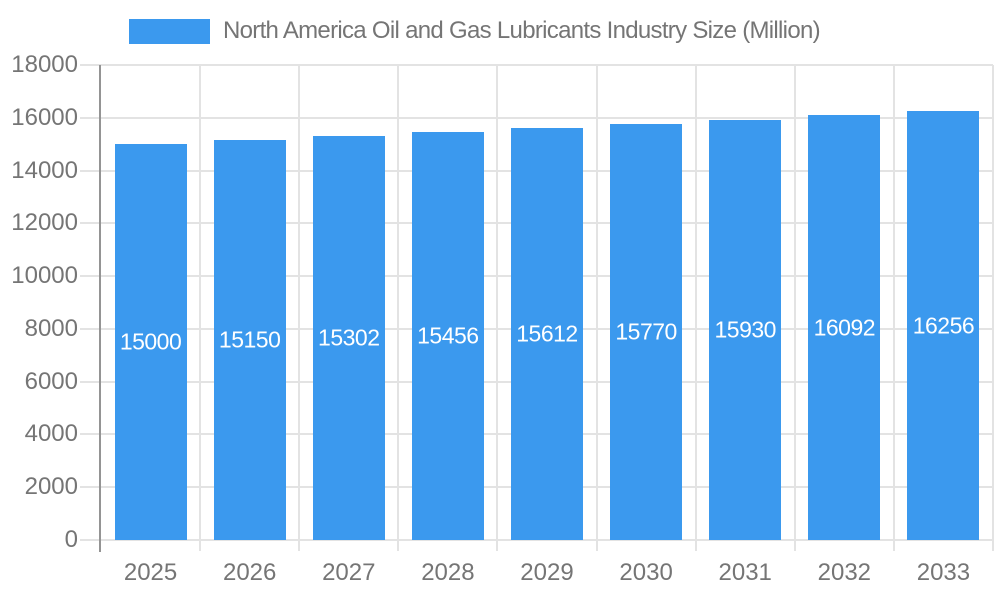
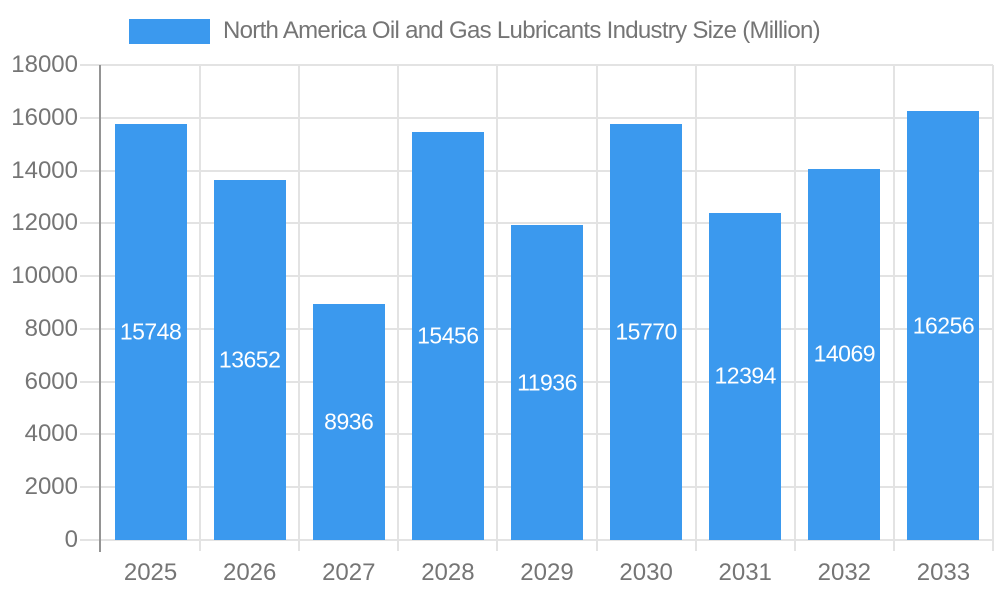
2025: 15000 -> 15748
2026: 15150 -> 13652
2027: 15302 -> 8936
2029: 15612 -> 11936
2031: 15930 -> 12394
2032: 16092 -> 14069
